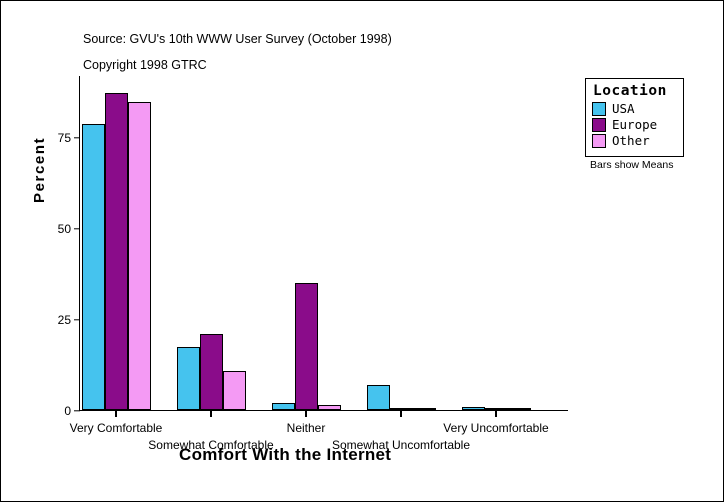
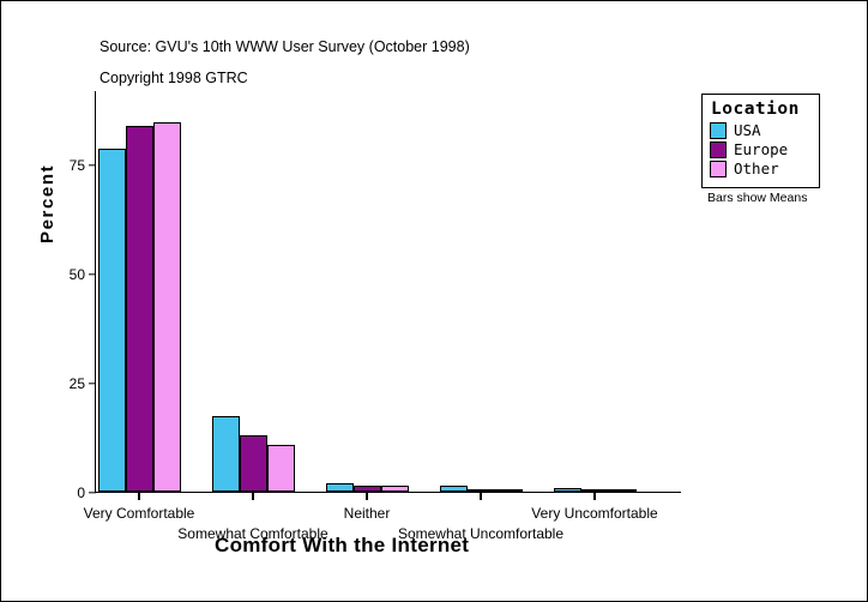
Europe/Very Comfortable: 87 -> 84
Europe/Somewhat Comfortable: 21 -> 13
Europe/Neither: 35 -> 2
USA/Somewhat Uncomfortable: 7 -> 1
